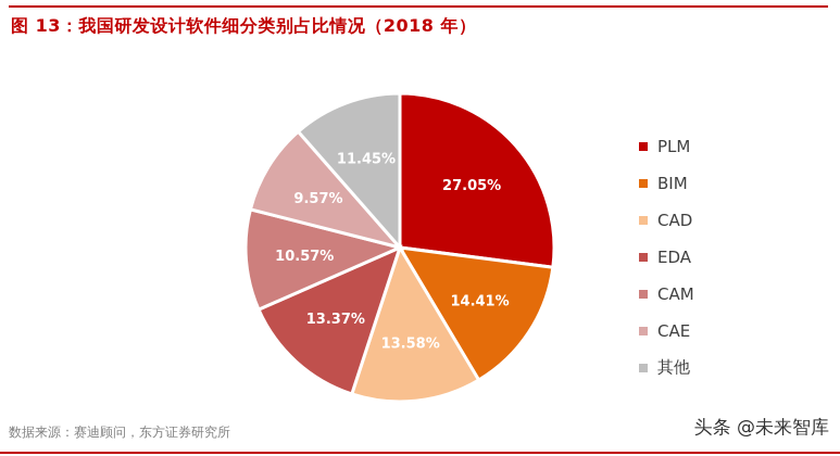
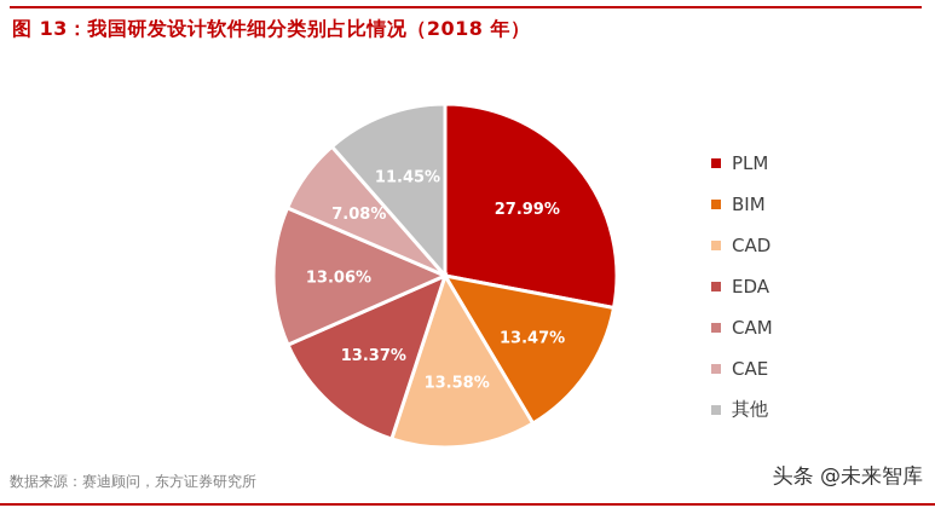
PLM: 27.05% -> 27.99%
BIM: 14.41% -> 13.47%
CAM: 10.57% -> 13.06%
CAE: 9.57% -> 7.08%
